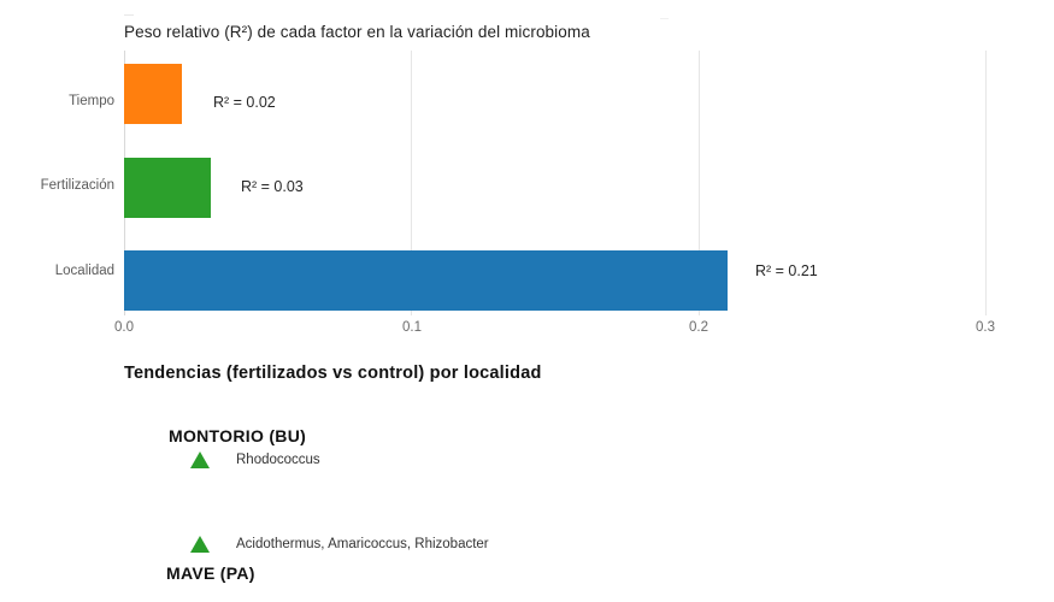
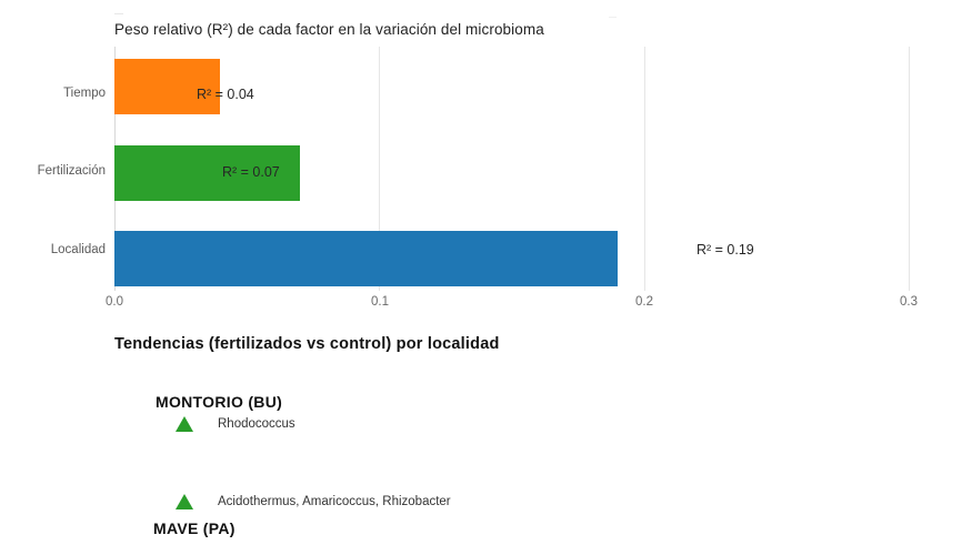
Tiempo: 0.02 -> 0.04
Fertilización: 0.03 -> 0.07
Localidad: 0.21 -> 0.19
